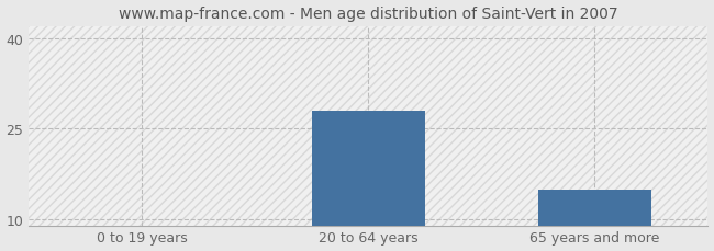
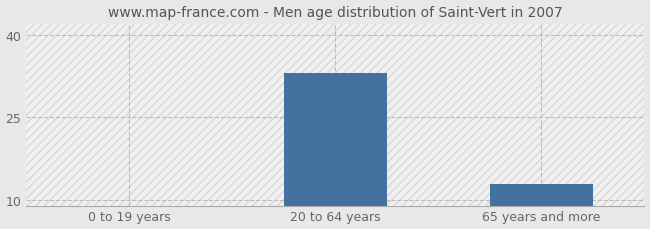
20 to 64 years: 28 -> 33
65 years and more: 15 -> 13
